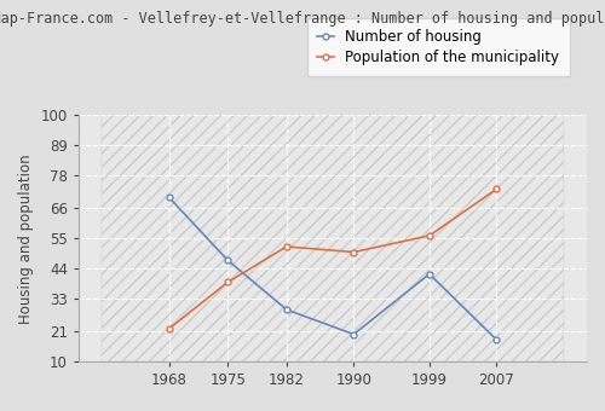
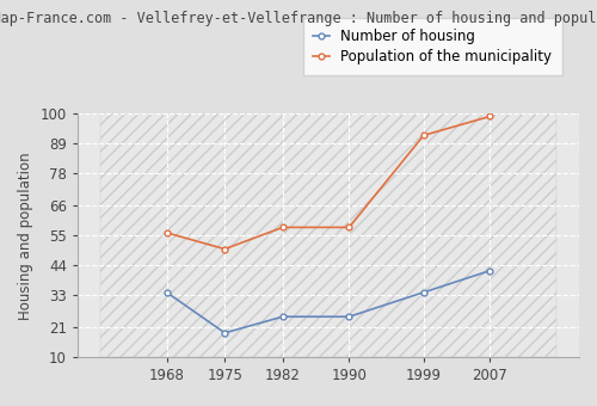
Number of housing/1968: 70 -> 34
Population of the municipality/1968: 22 -> 56
Number of housing/1975: 47 -> 19
Population of the municipality/1975: 39 -> 50
Number of housing/1982: 29 -> 25
Population of the municipality/1982: 52 -> 58
Number of housing/1990: 20 -> 25
Population of the municipality/1990: 50 -> 58
Number of housing/1999: 42 -> 34
Population of the municipality/1999: 56 -> 92
Number of housing/2007: 18 -> 42
Population of the municipality/2007: 73 -> 99
